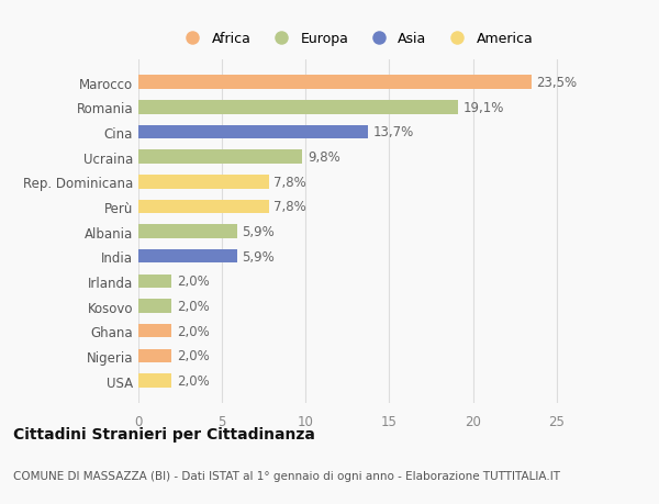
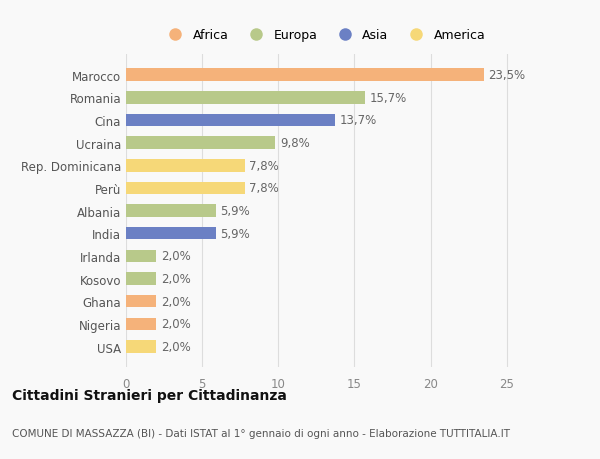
Romania: 19,1% -> 15,7%
